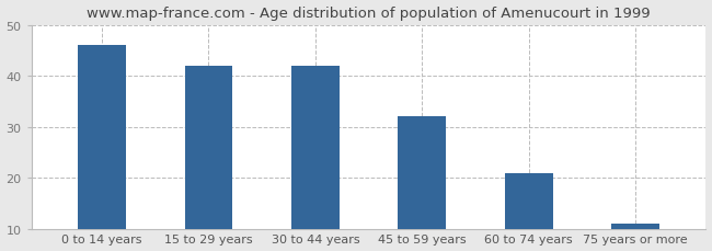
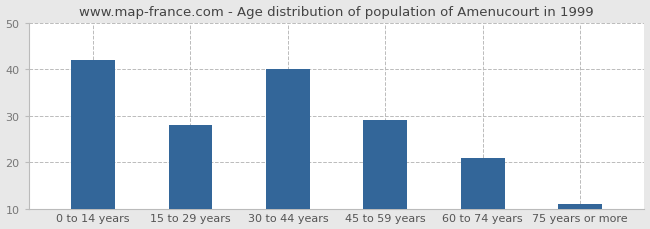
0 to 14 years: 46 -> 42
15 to 29 years: 42 -> 28
30 to 44 years: 42 -> 40
45 to 59 years: 32 -> 29
